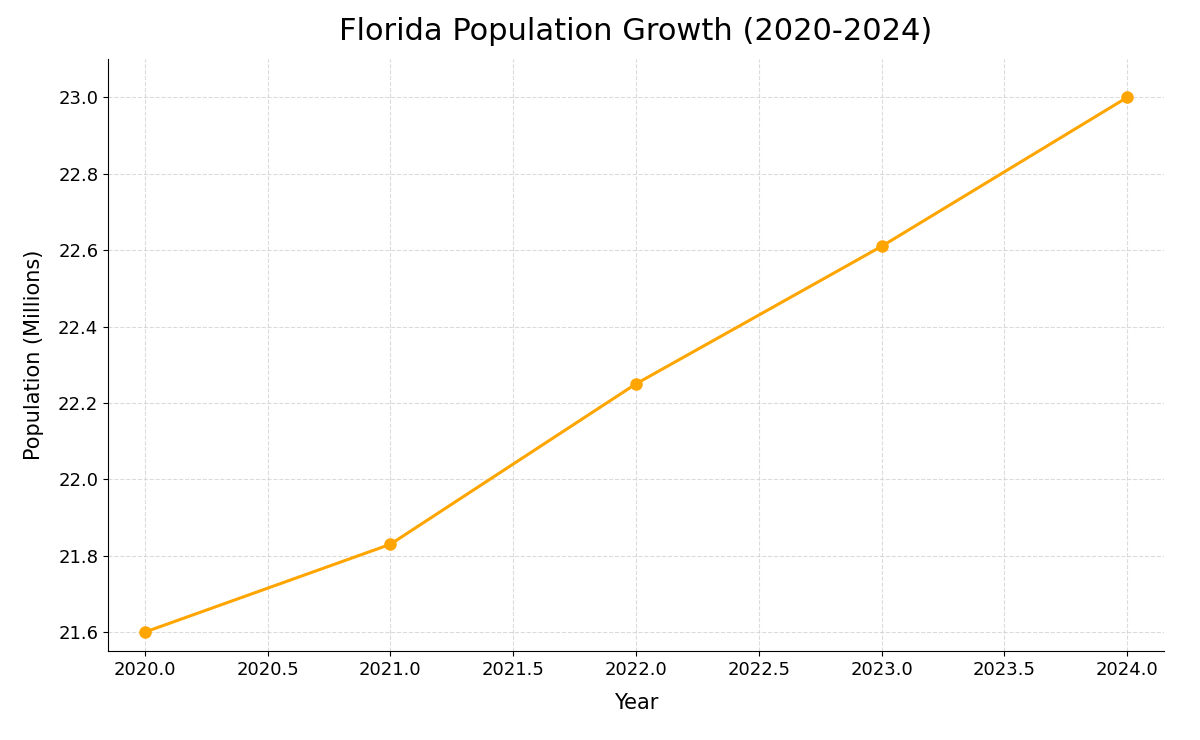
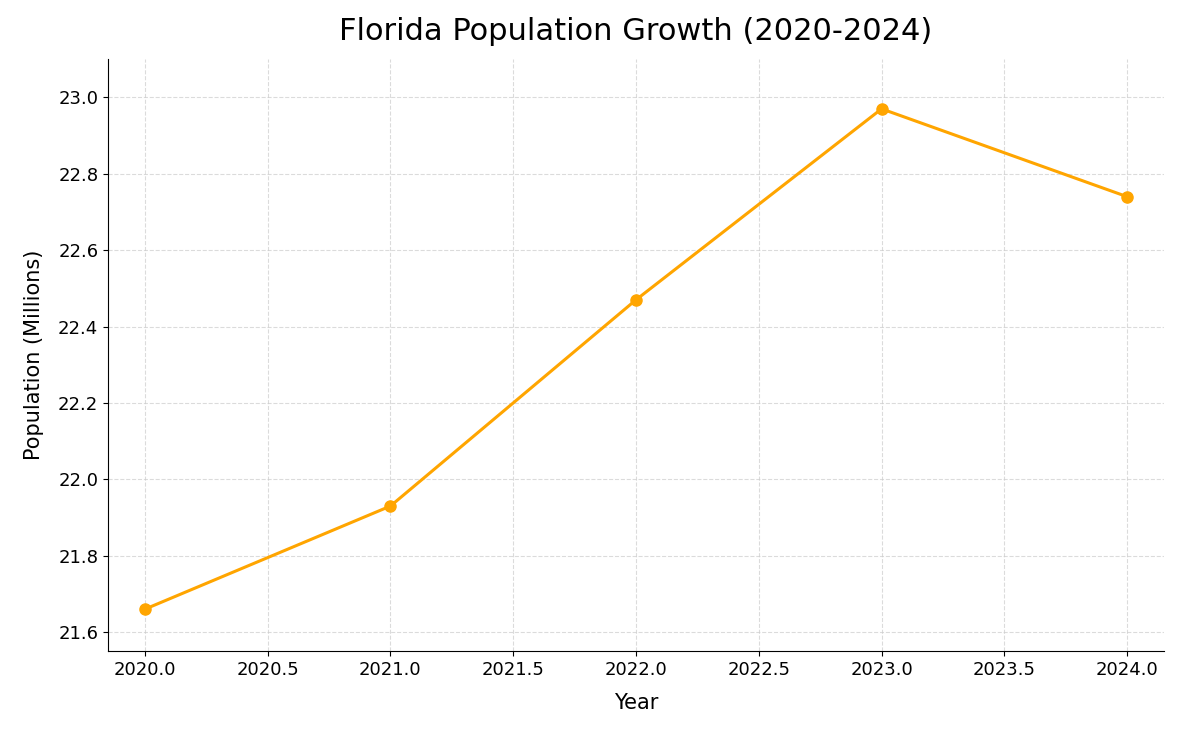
2020.0: 21.60 -> 21.66
2021.0: 21.83 -> 21.93
2022.0: 22.25 -> 22.47
2023.0: 22.61 -> 22.97
2024.0: 23.00 -> 22.74
